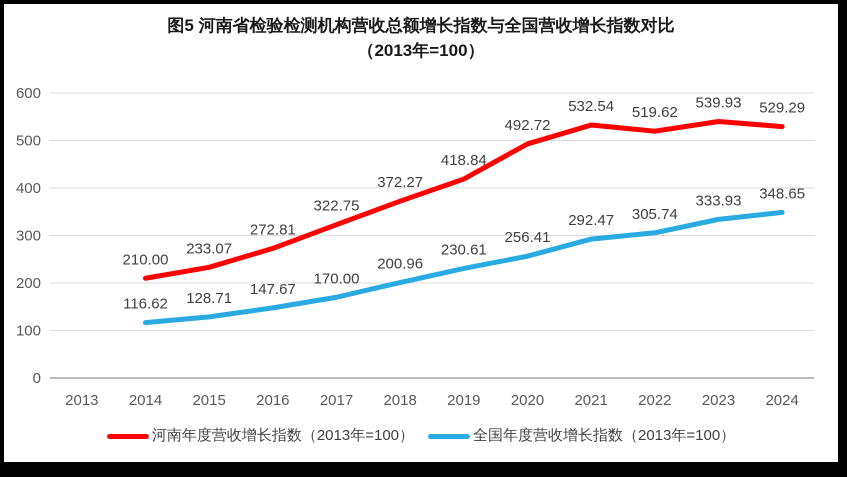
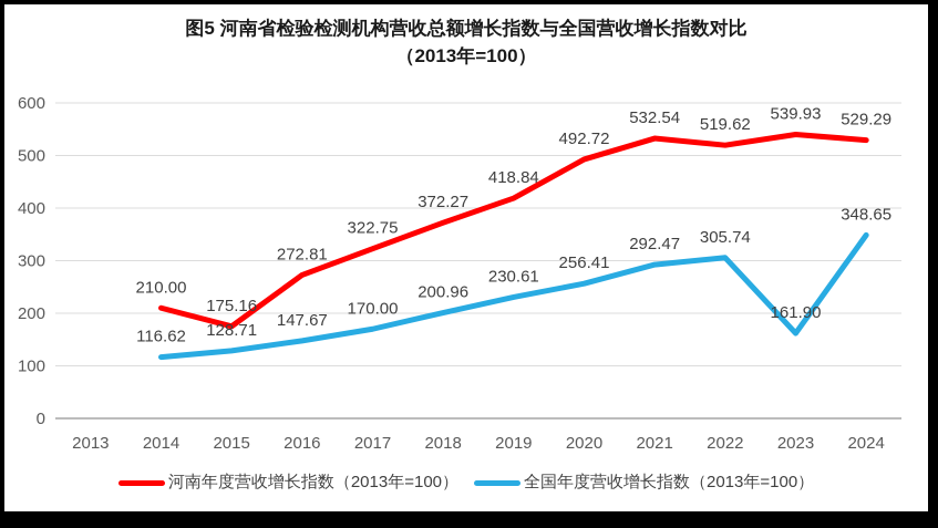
河南年度营收增长指数（2013年=100）/2015: 233.07 -> 175.16
全国年度营收增长指数（2013年=100）/2023: 333.93 -> 161.90
